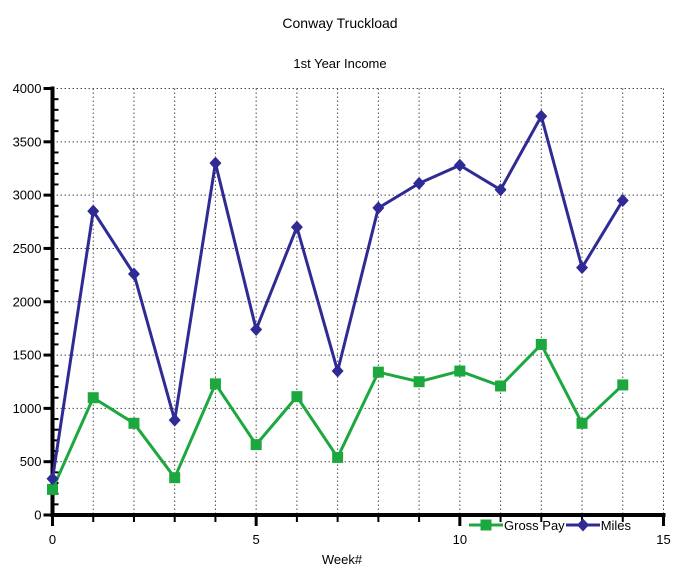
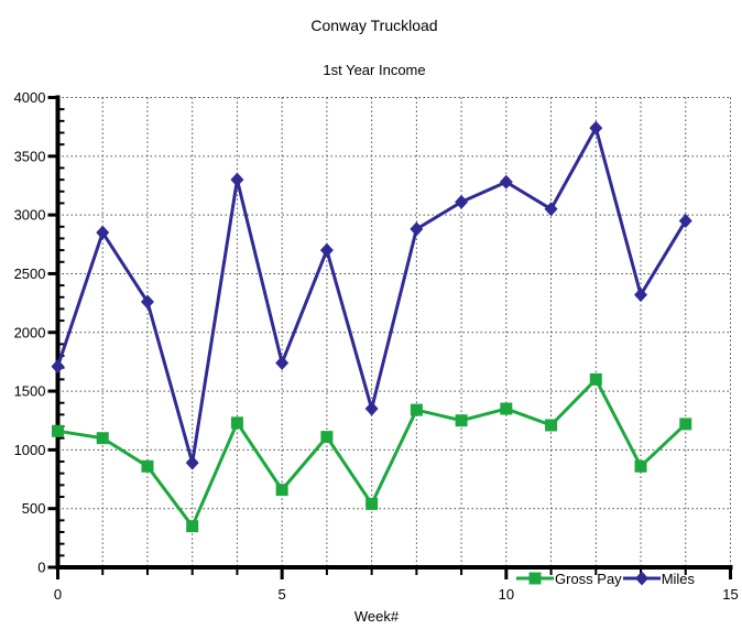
Gross Pay/0: 240 -> 1160
Miles/0: 340 -> 1710
